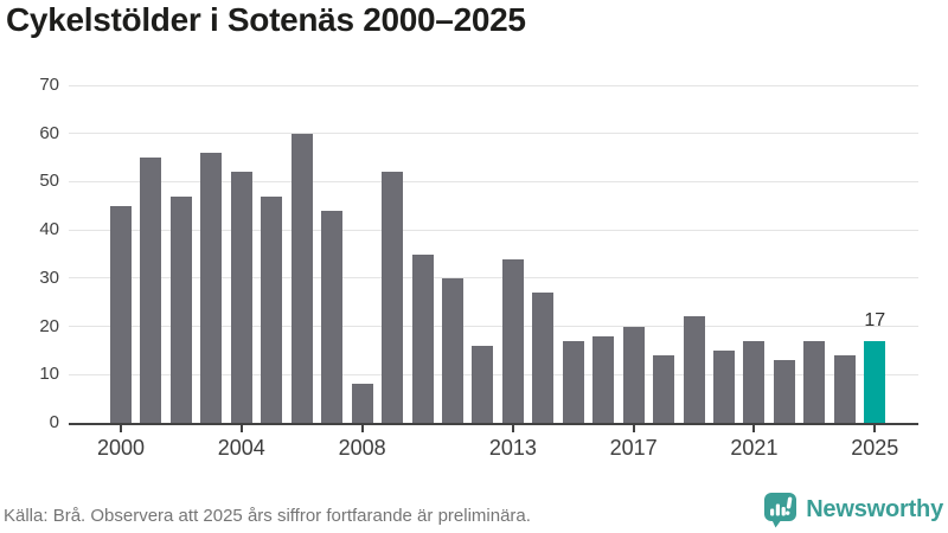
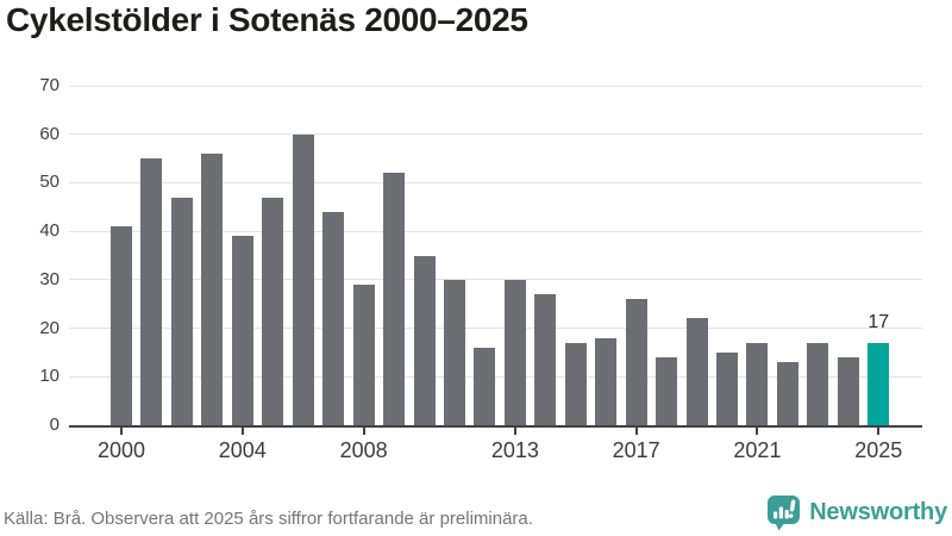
2000: 45 -> 41
2004: 52 -> 39
2008: 8 -> 29
2013: 34 -> 30
2017: 20 -> 26
